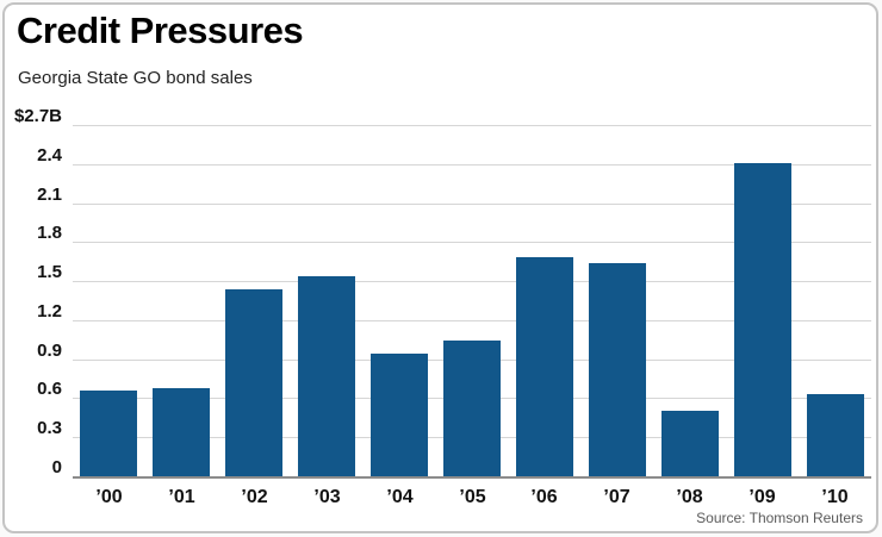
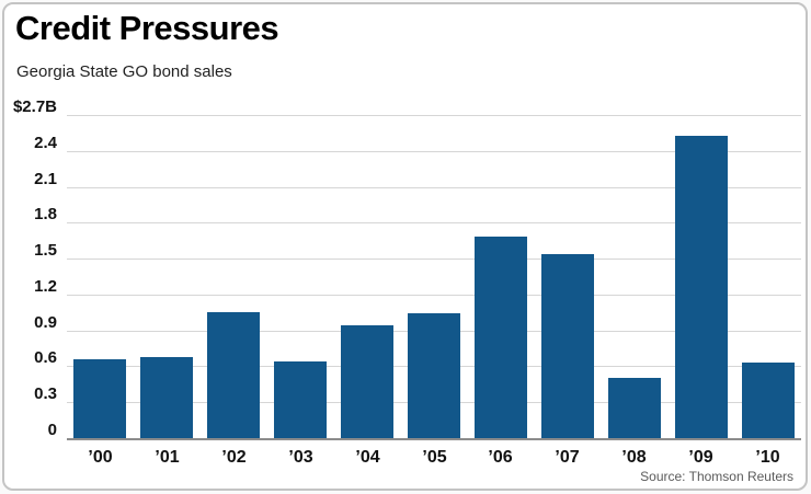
’02: $1.44B -> $1.05B
’03: $1.54B -> $0.64B
’07: $1.64B -> $1.54B
’09: $2.41B -> $2.53B
